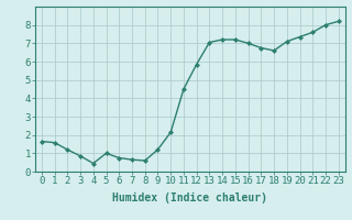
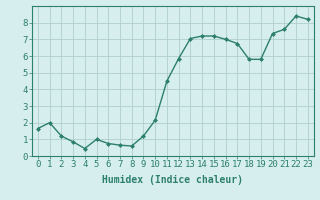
1: 1.6 -> 2.0
18: 6.6 -> 5.8
19: 7.1 -> 5.8
22: 8.0 -> 8.4
